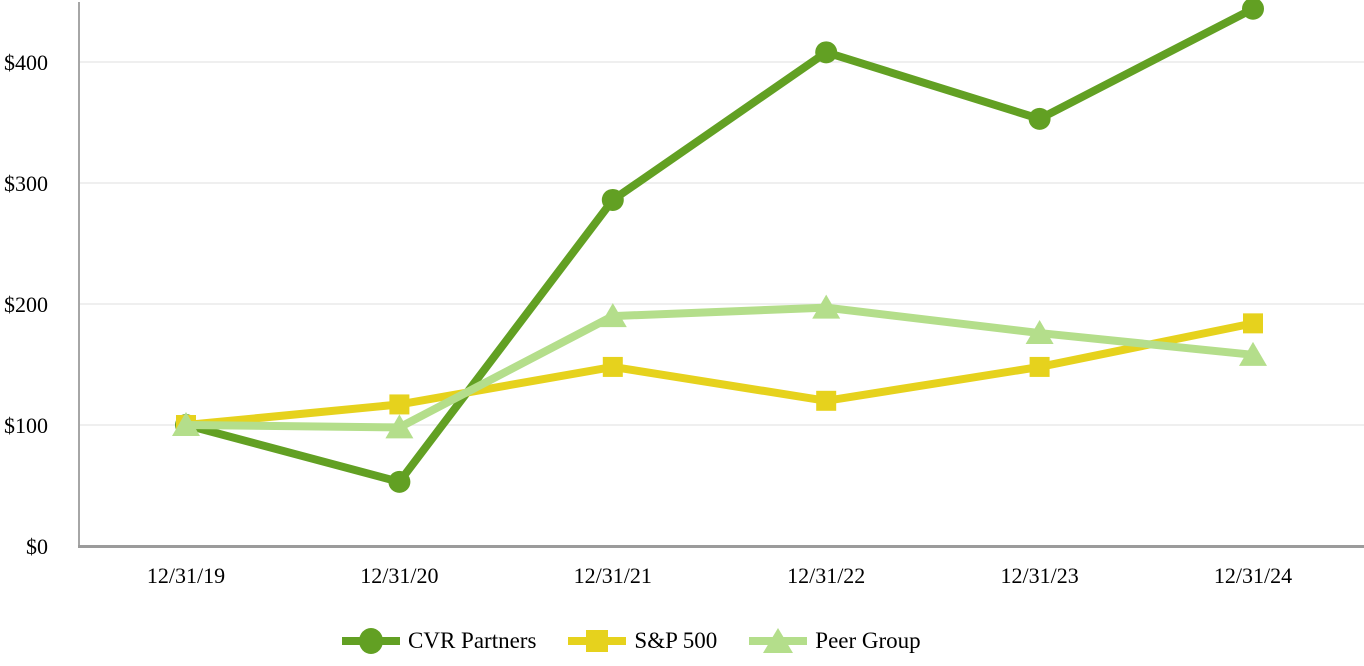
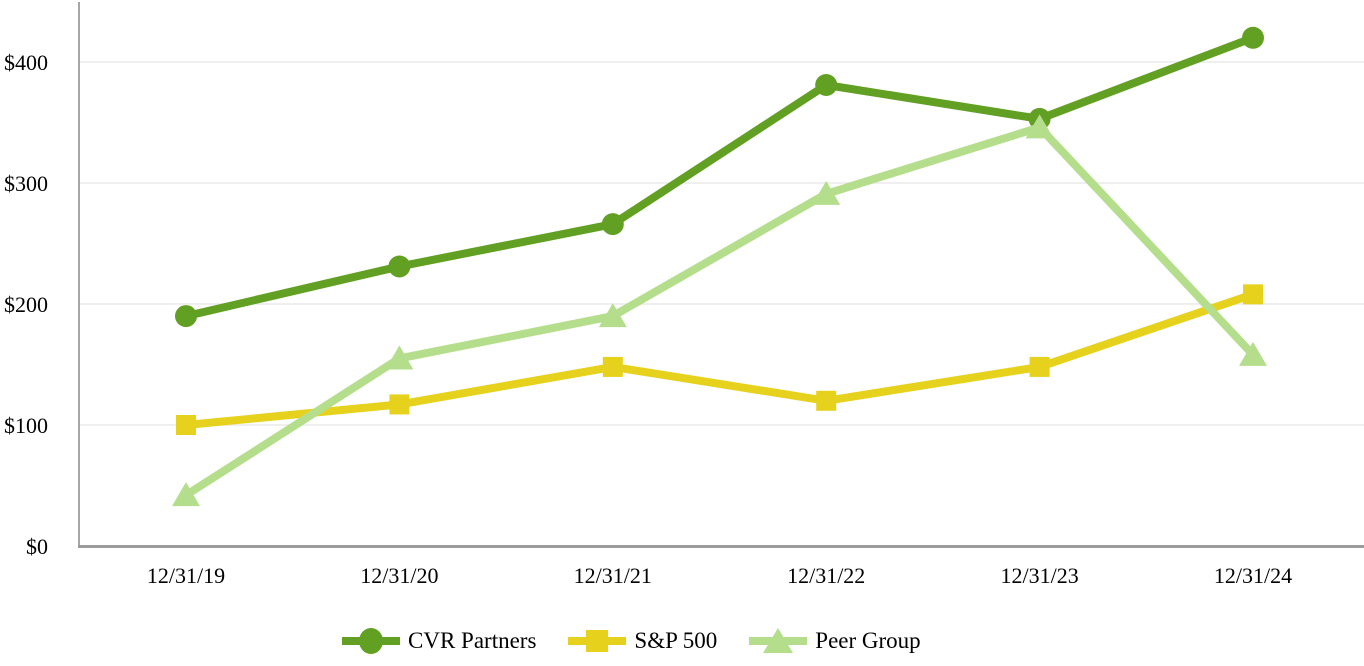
CVR Partners/12/31/19: $100 -> $190
Peer Group/12/31/19: $100 -> $42
CVR Partners/12/31/20: $53 -> $231
Peer Group/12/31/20: $98 -> $155
CVR Partners/12/31/21: $286 -> $266
CVR Partners/12/31/22: $408 -> $381
Peer Group/12/31/22: $197 -> $291
Peer Group/12/31/23: $176 -> $346
CVR Partners/12/31/24: $444 -> $420
S&P 500/12/31/24: $184 -> $208
